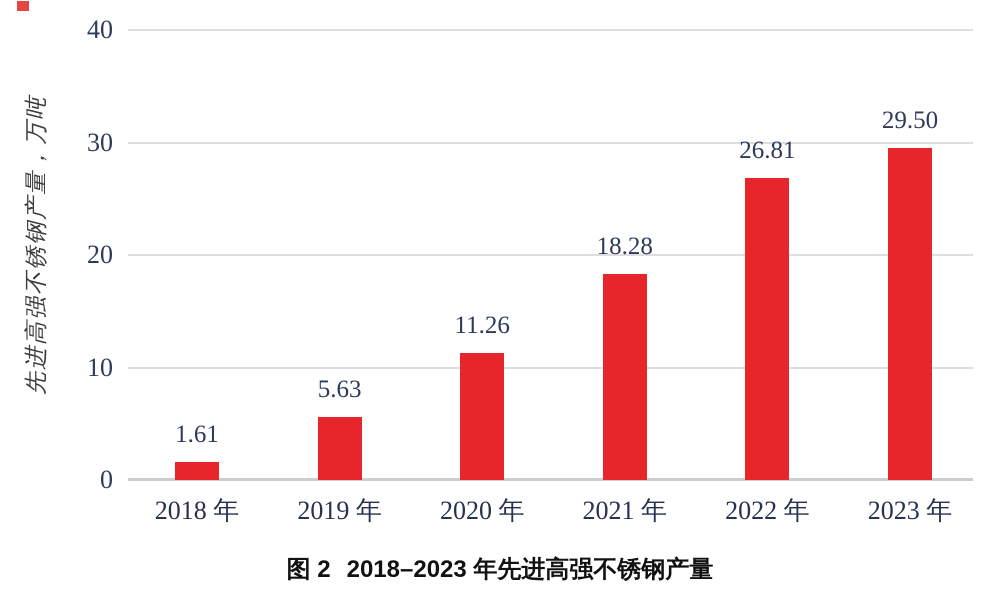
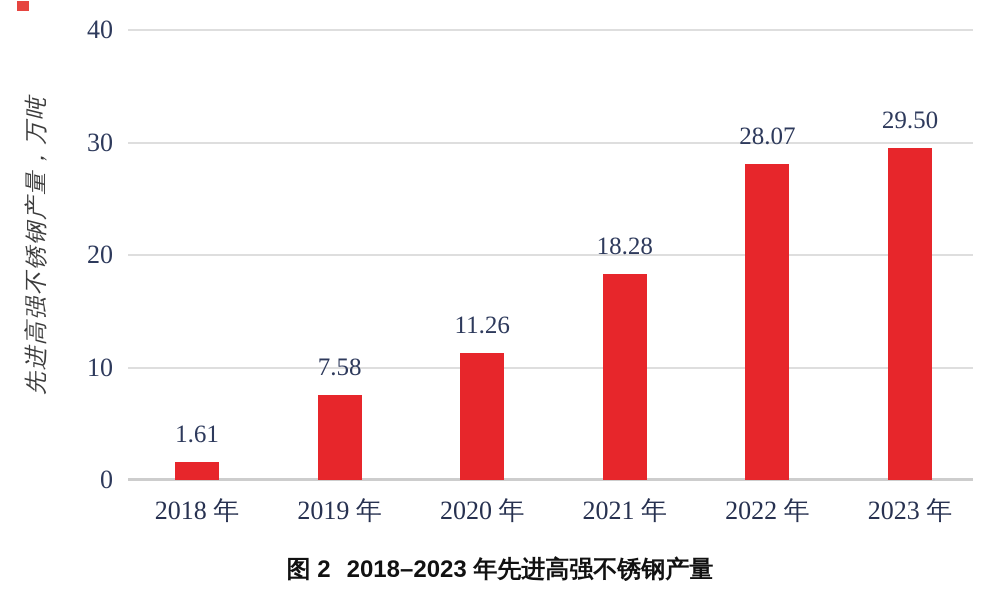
2019 年: 5.63 -> 7.58
2022 年: 26.81 -> 28.07
